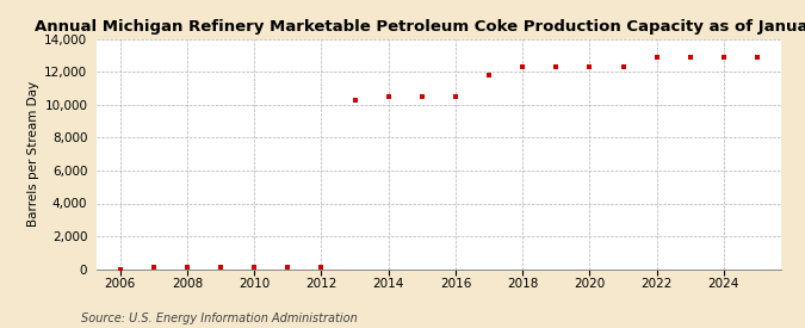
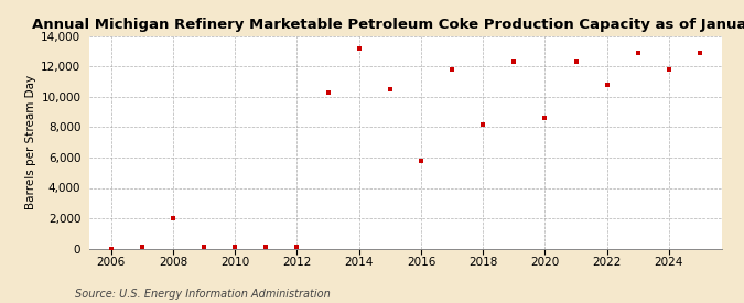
2008: 100 -> 2,000
2014: 10,500 -> 13,200
2016: 10,500 -> 5,800
2018: 12,300 -> 8,200
2020: 12,300 -> 8,600
2022: 12,900 -> 10,800
2024: 12,900 -> 11,800
